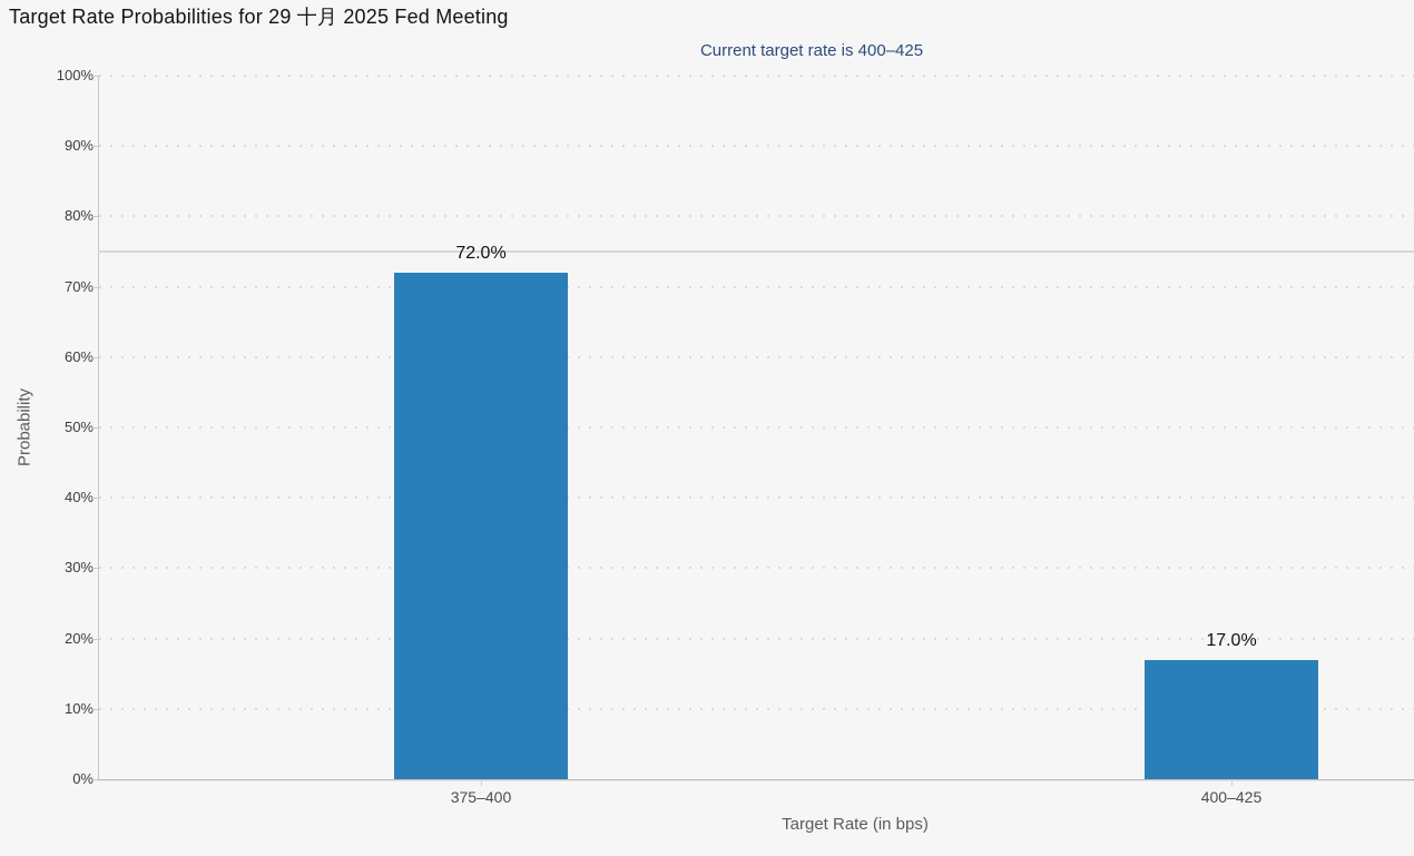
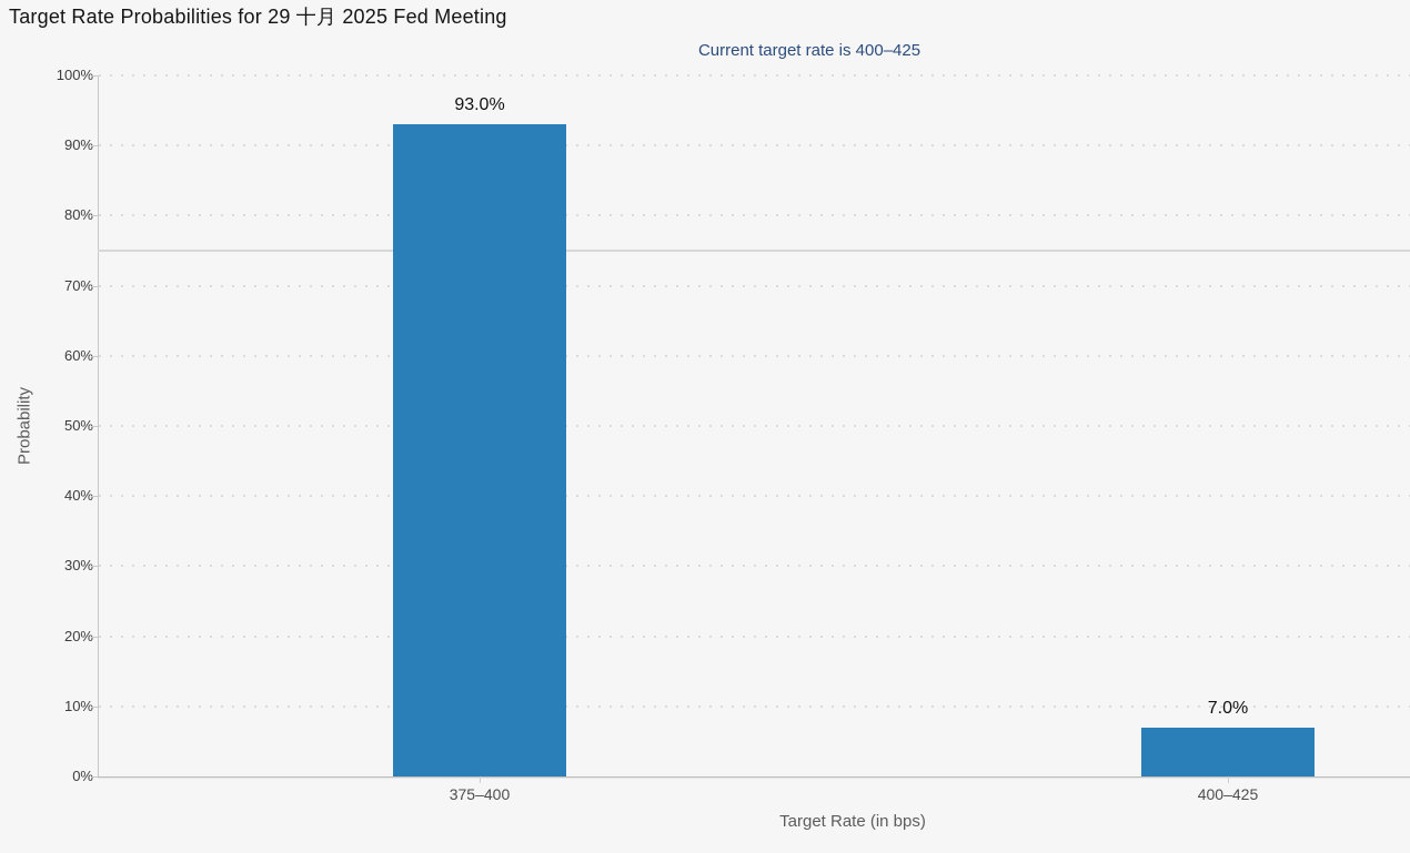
375–400: 72.0% -> 93.0%
400–425: 17.0% -> 7.0%
